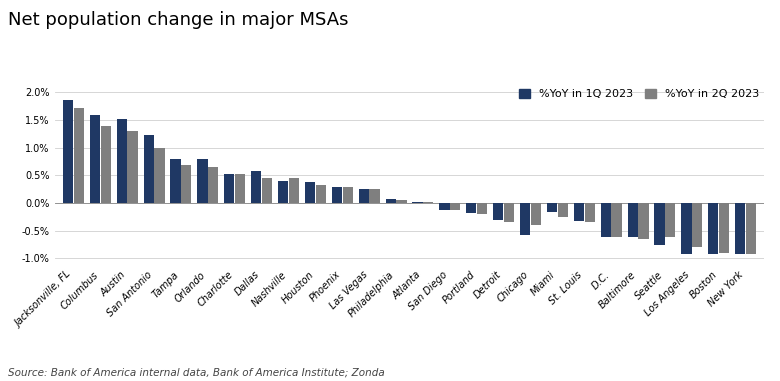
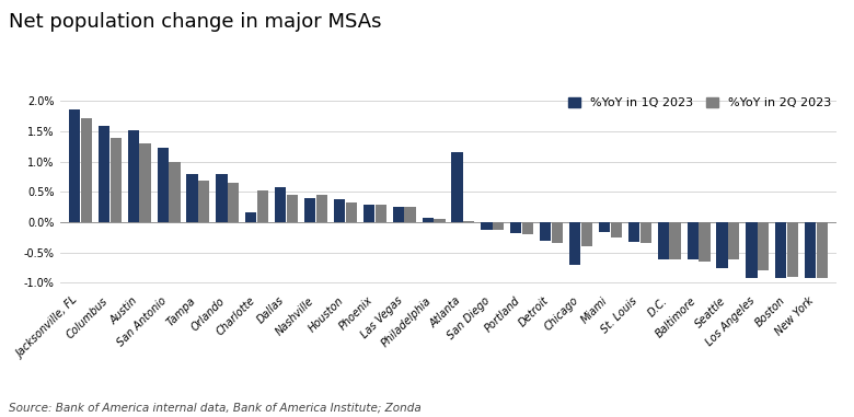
%YoY in 1Q 2023/Charlotte: 0.52% -> 0.16%
%YoY in 1Q 2023/Atlanta: 0.02% -> 1.16%
%YoY in 1Q 2023/Chicago: -0.57% -> -0.70%
